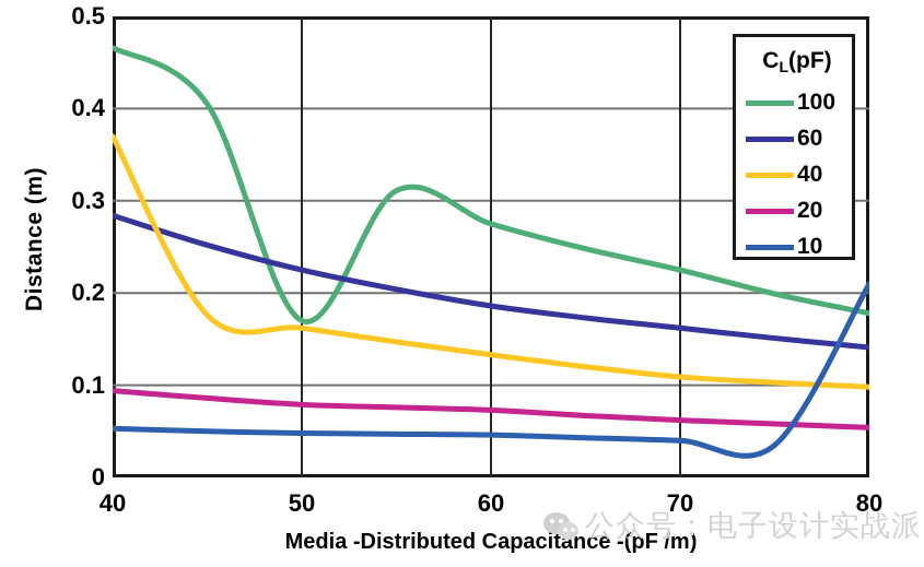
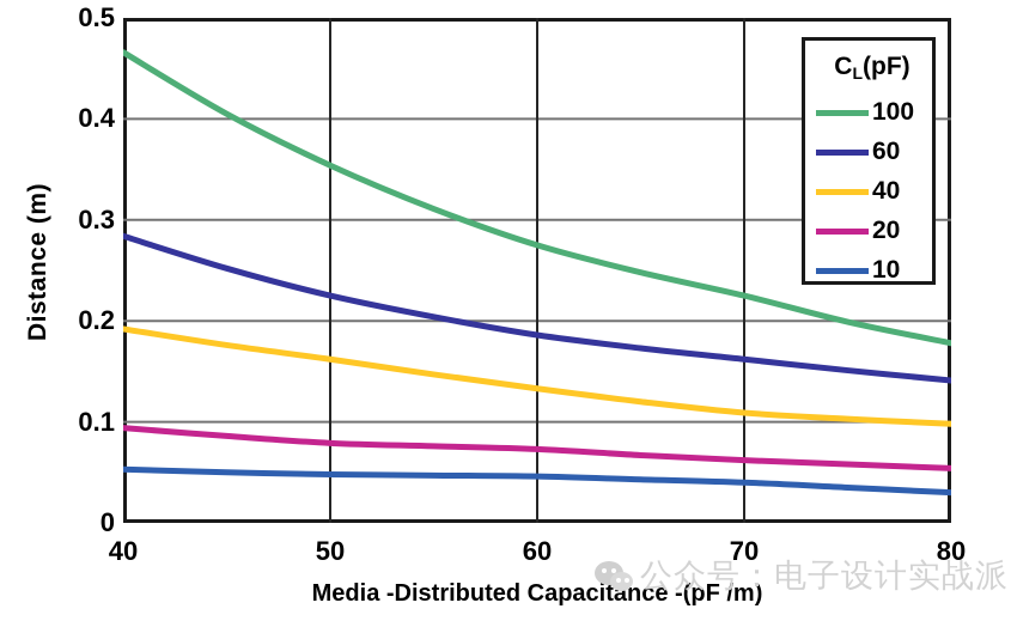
40/40: 0.37 -> 0.19
100/50: 0.17 -> 0.35
10/80: 0.21 -> 0.03
